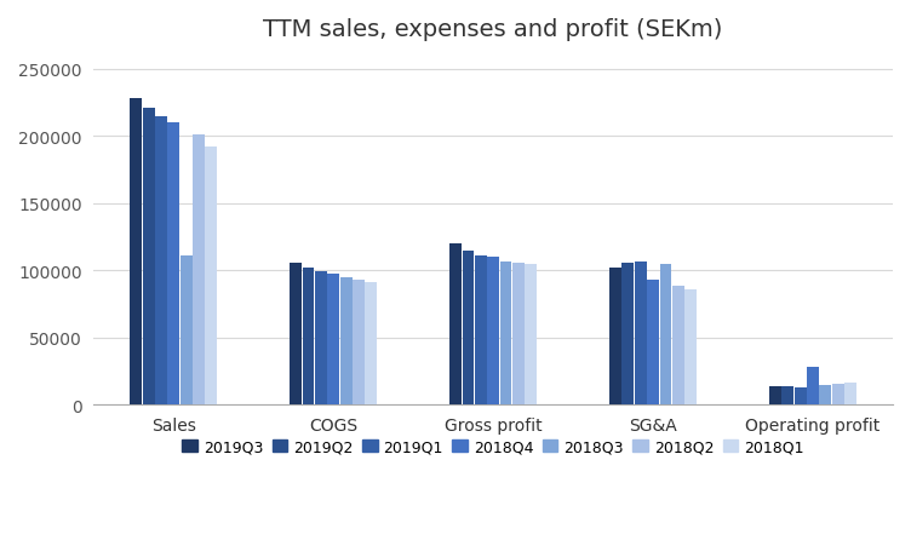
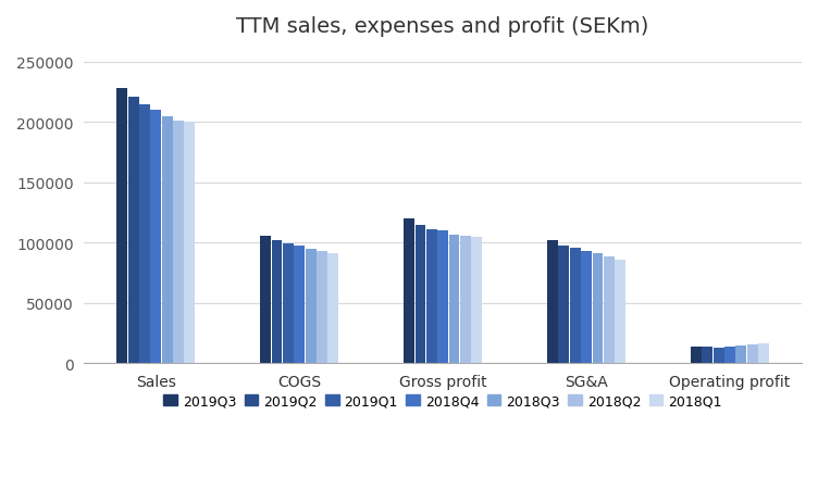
2018Q3/Sales: 111000 -> 205000
2018Q1/Sales: 192000 -> 200000
2019Q2/SG&A: 106000 -> 98000
2019Q1/SG&A: 107000 -> 96000
2018Q3/SG&A: 105000 -> 91000
2018Q4/Operating profit: 28000 -> 14000
